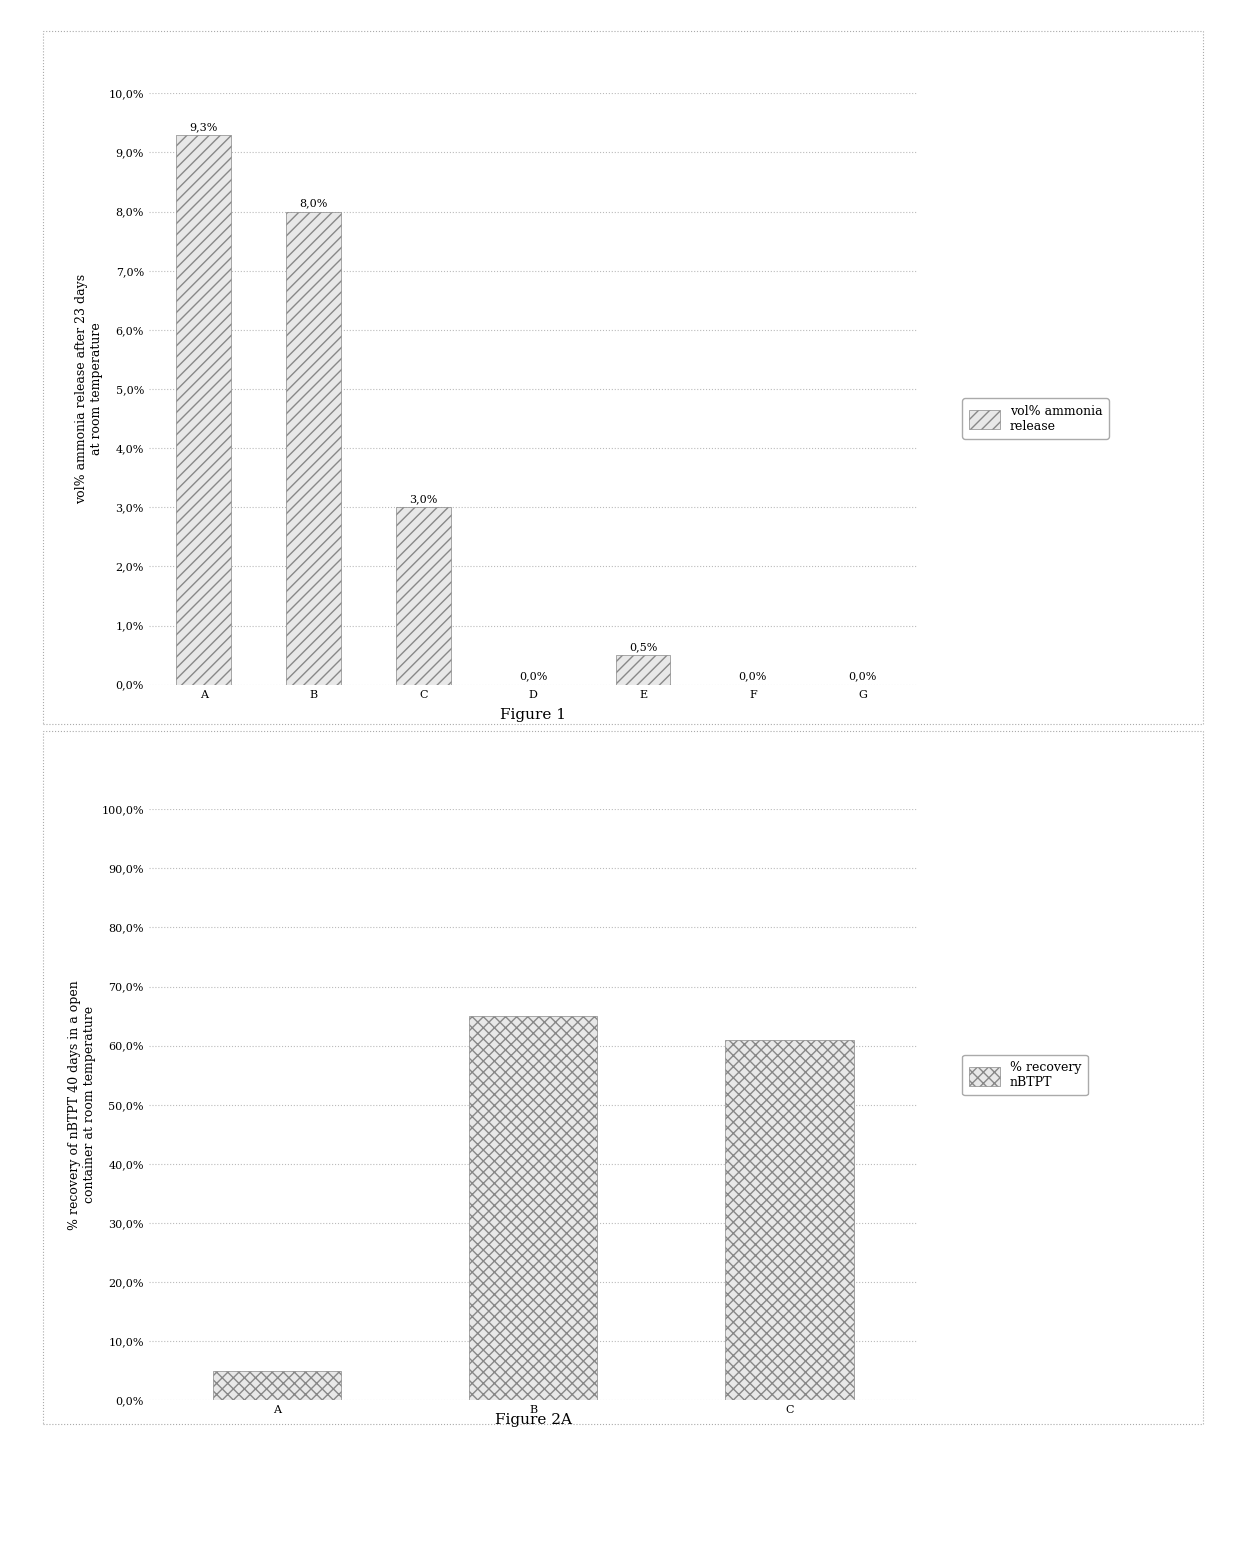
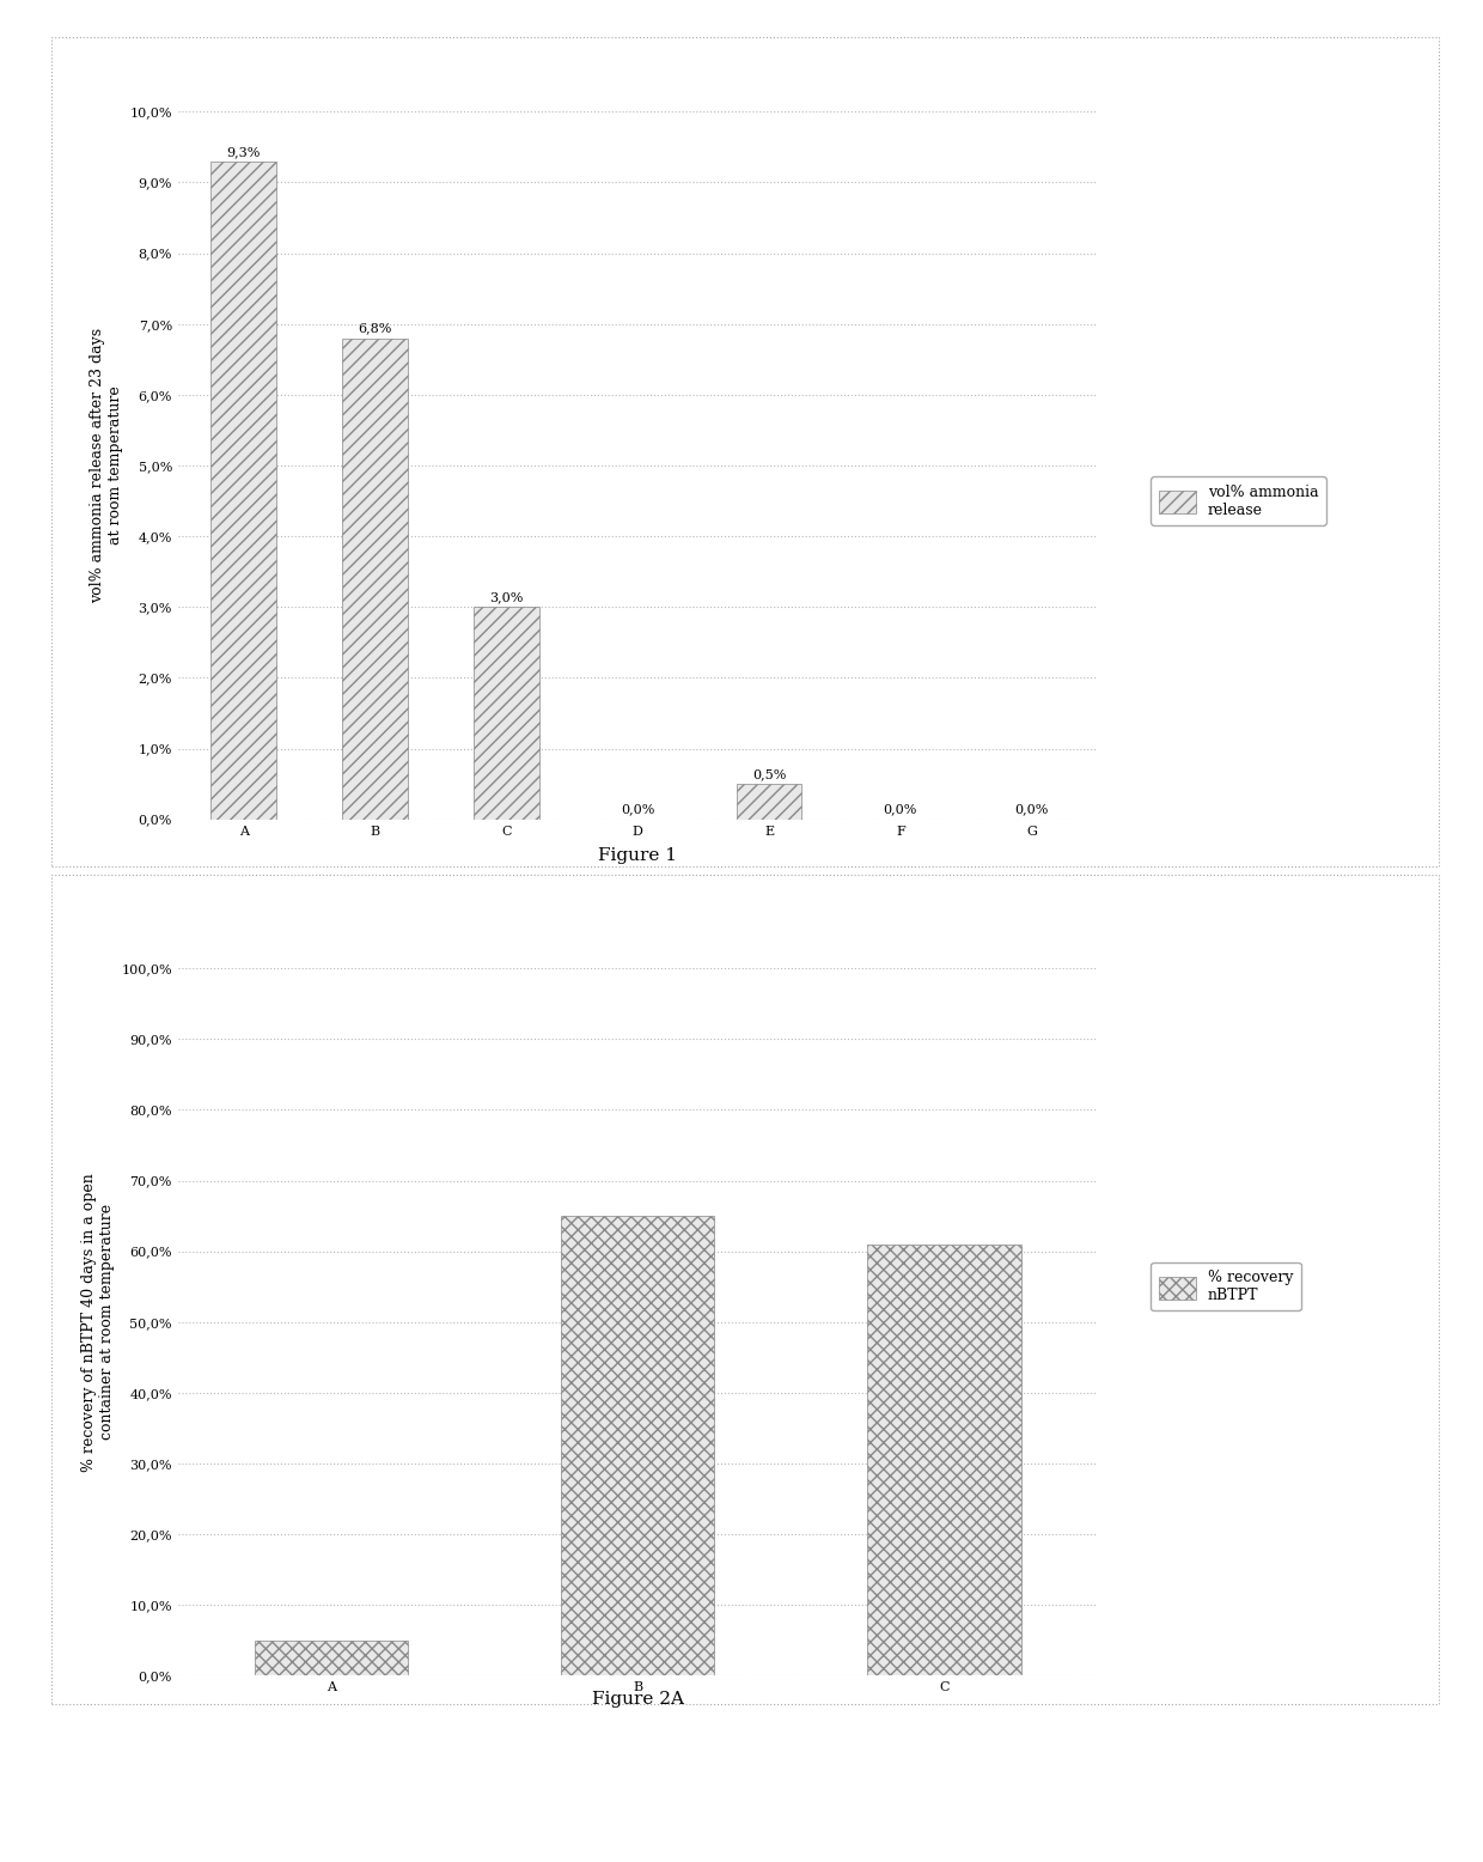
B: 8,0% -> 6,8%
